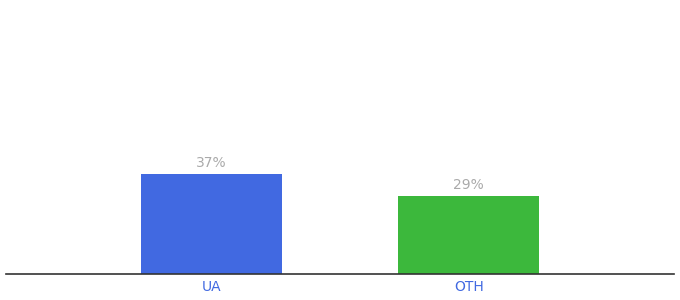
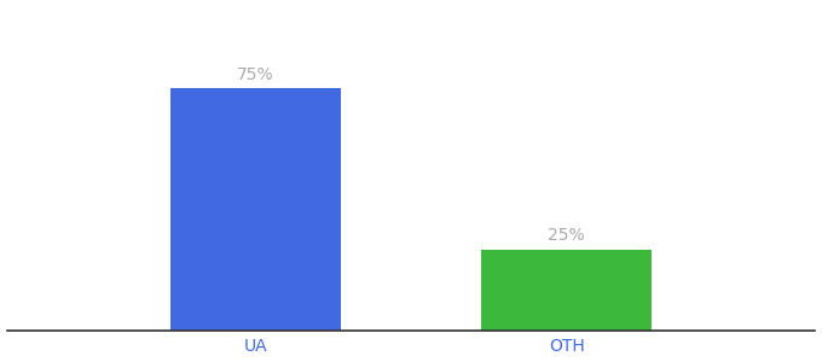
UA: 37% -> 75%
OTH: 29% -> 25%
